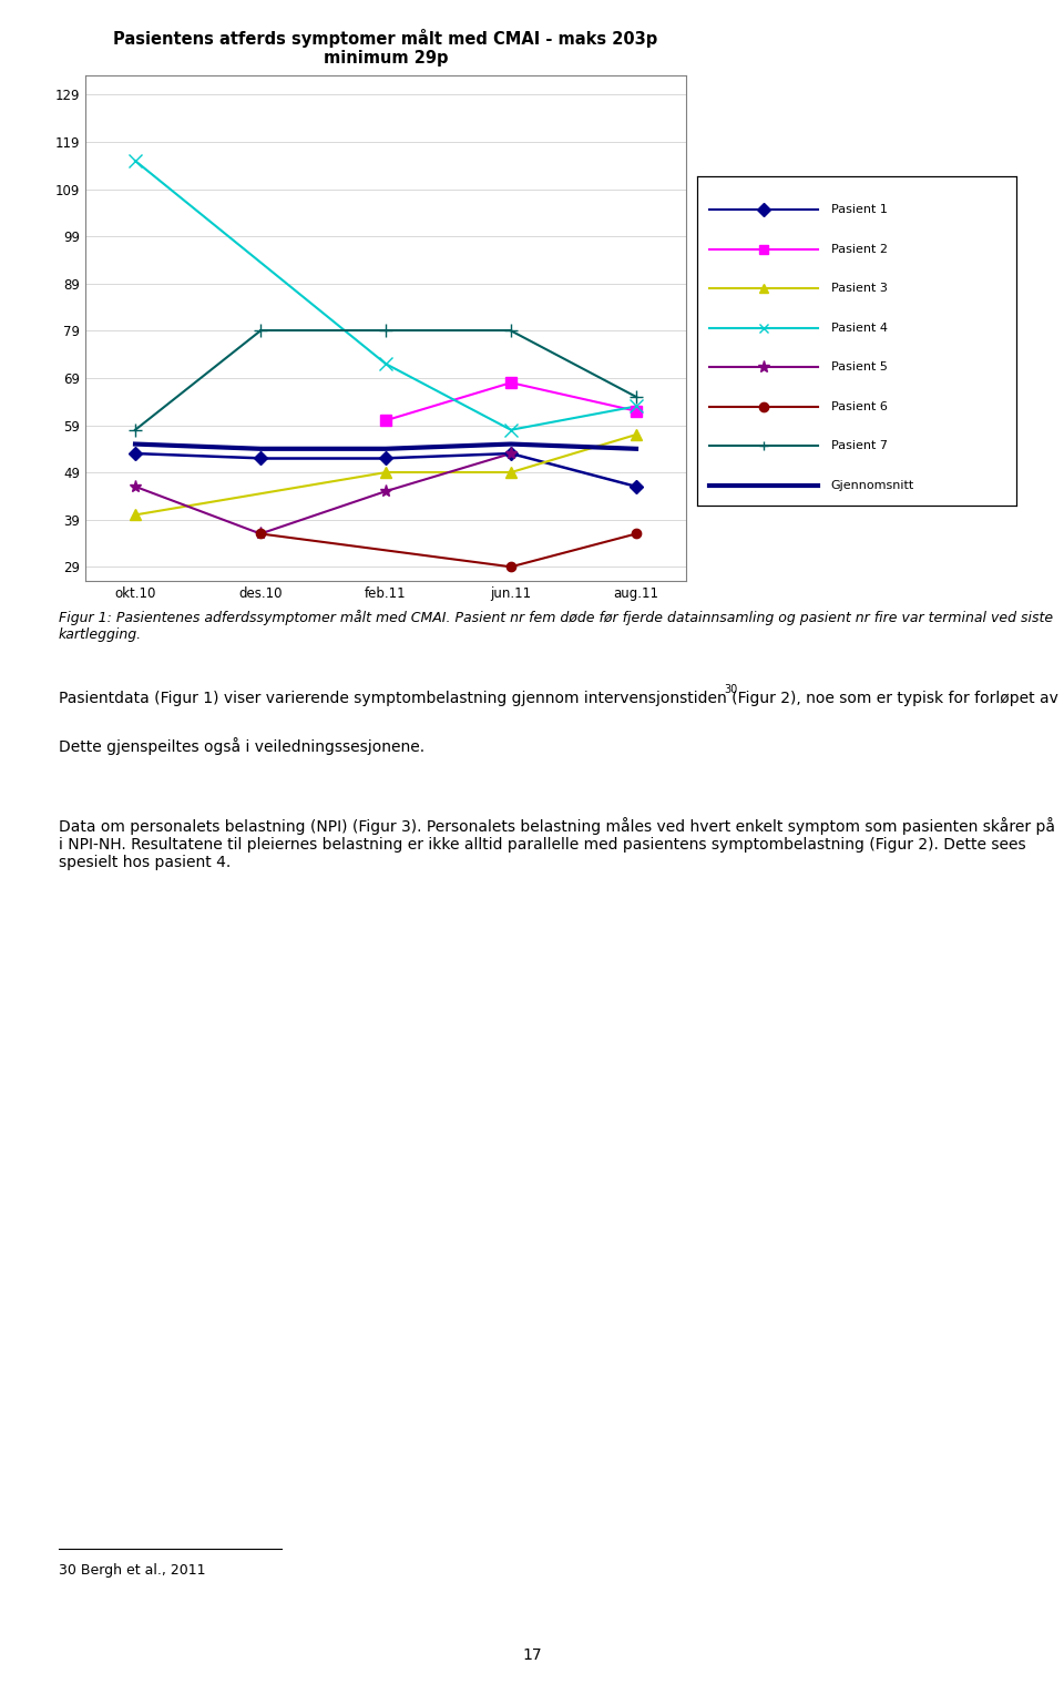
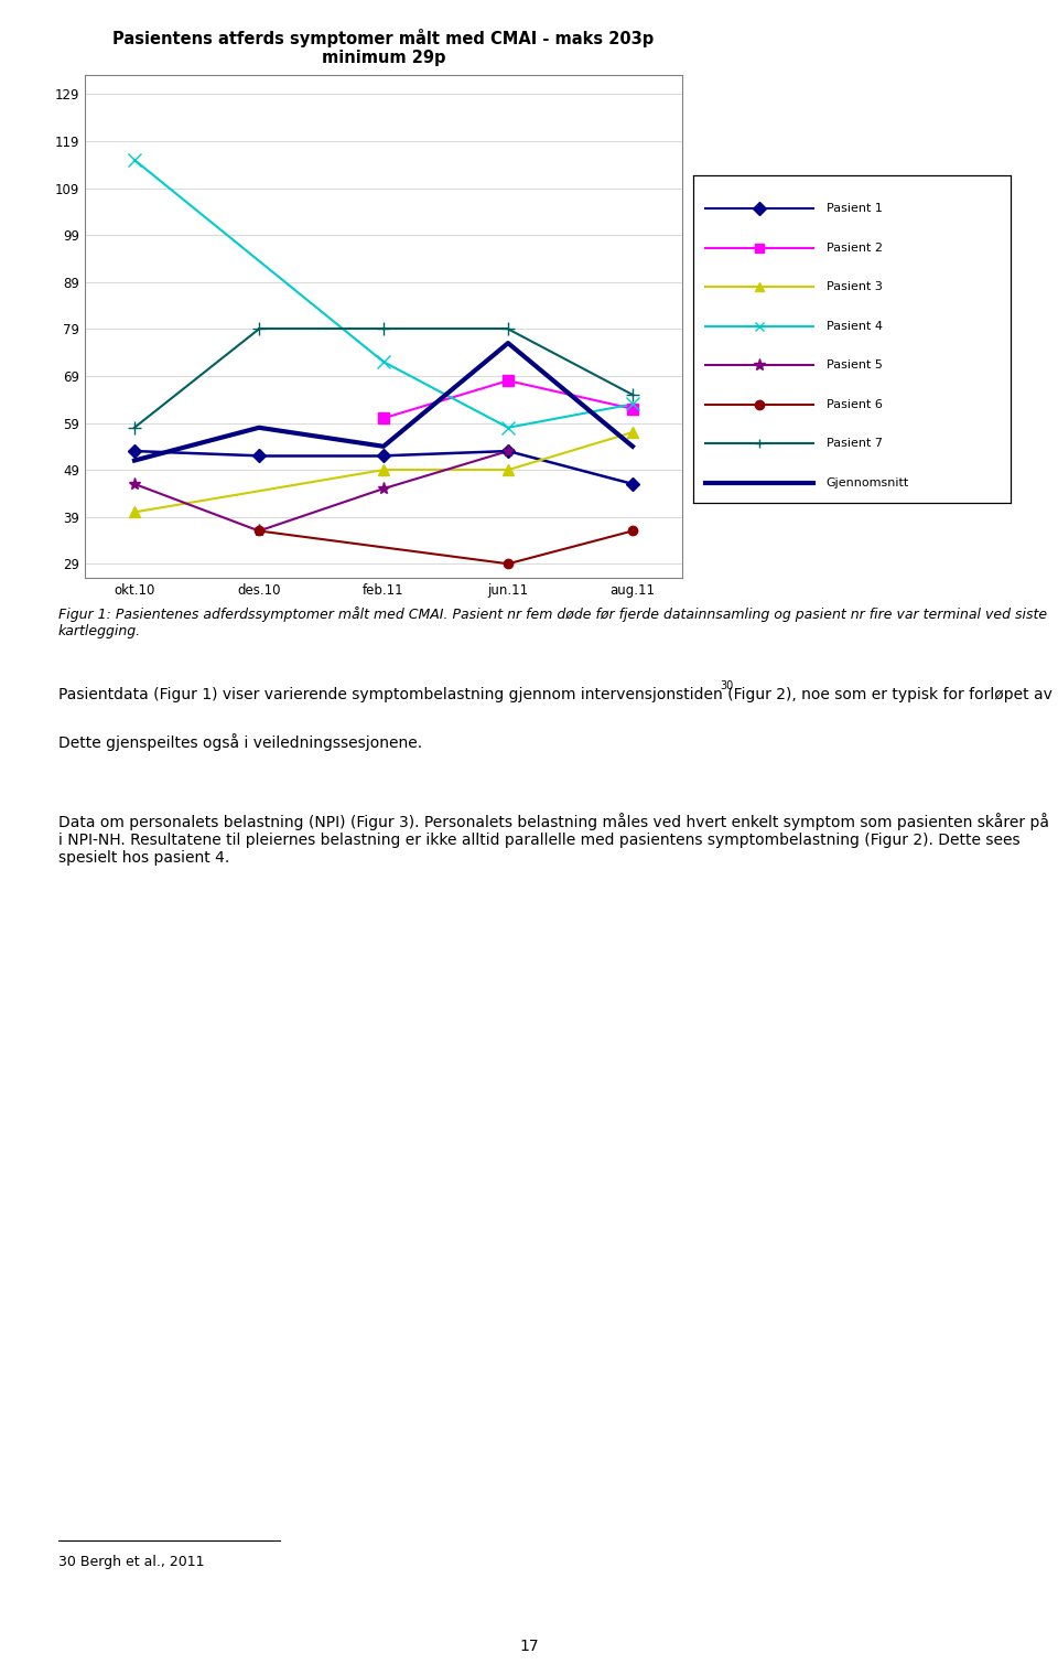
okt.10: 55 -> 51
des.10: 54 -> 58
jun.11: 55 -> 76
